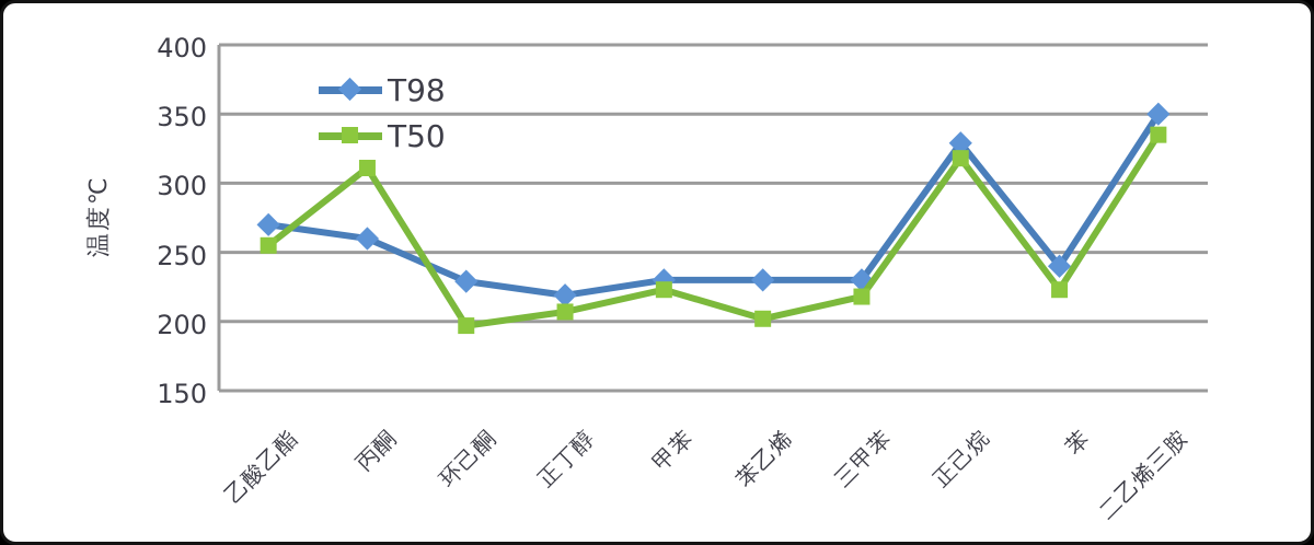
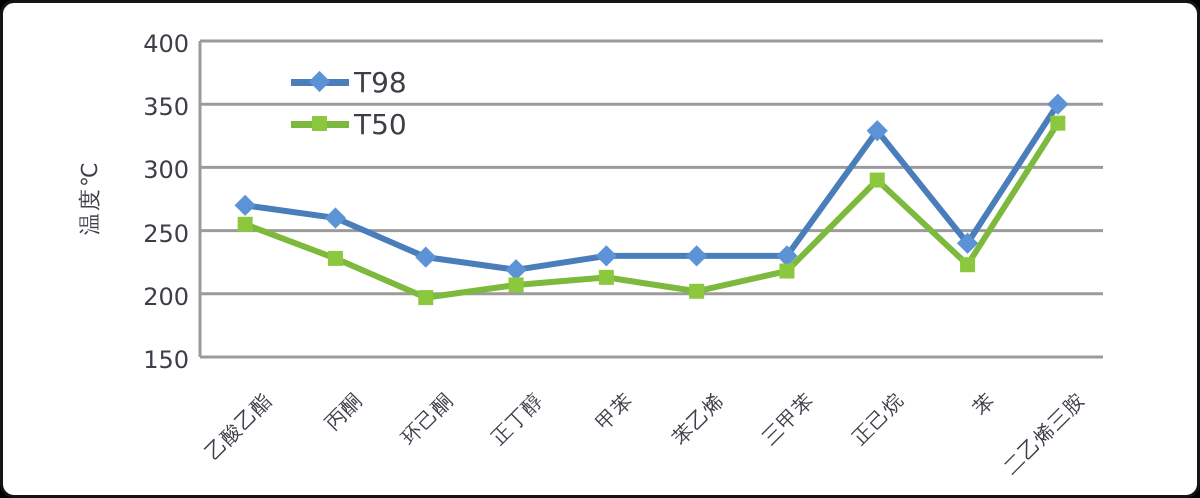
T50/丙酮: 311 -> 228
T50/甲苯: 223 -> 213
T50/正己烷: 318 -> 290
